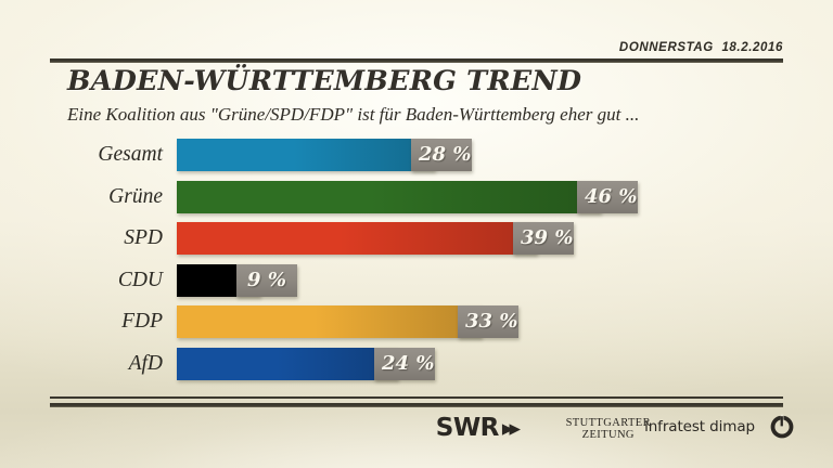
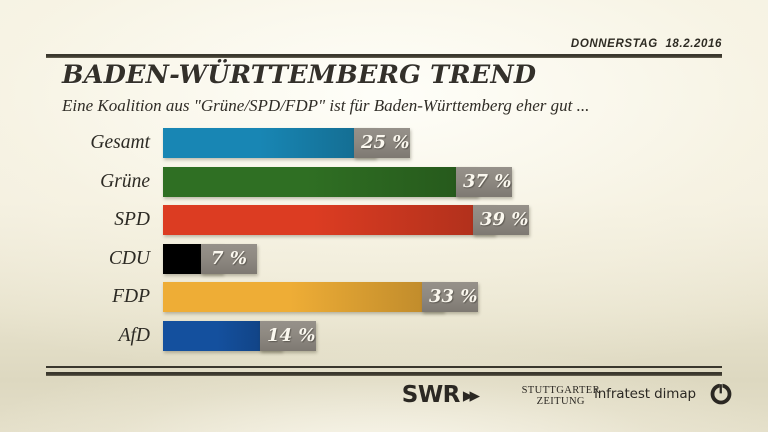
Gesamt: 28 -> 25
Grüne: 46 -> 37
CDU: 9 -> 7
AfD: 24 -> 14
